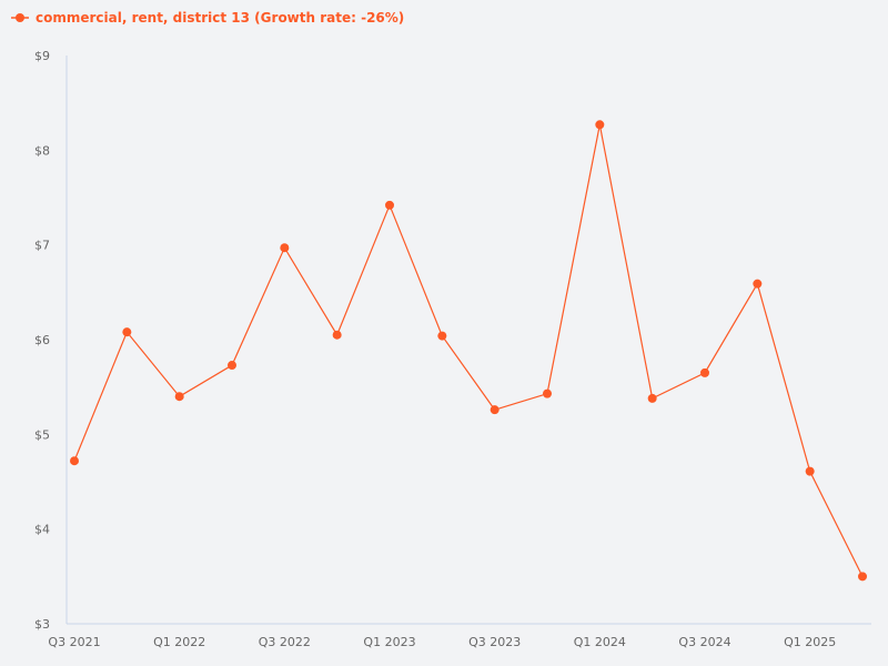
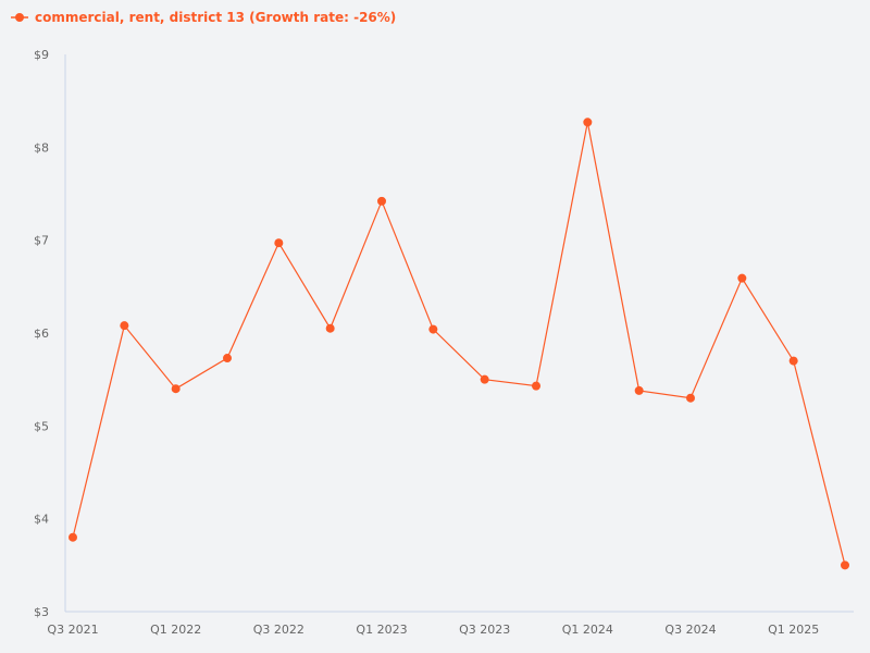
Q3 2021: $4.7 -> $3.8
Q3 2023: $5.3 -> $5.5
Q3 2024: $5.7 -> $5.3
Q1 2025: $4.6 -> $5.7
